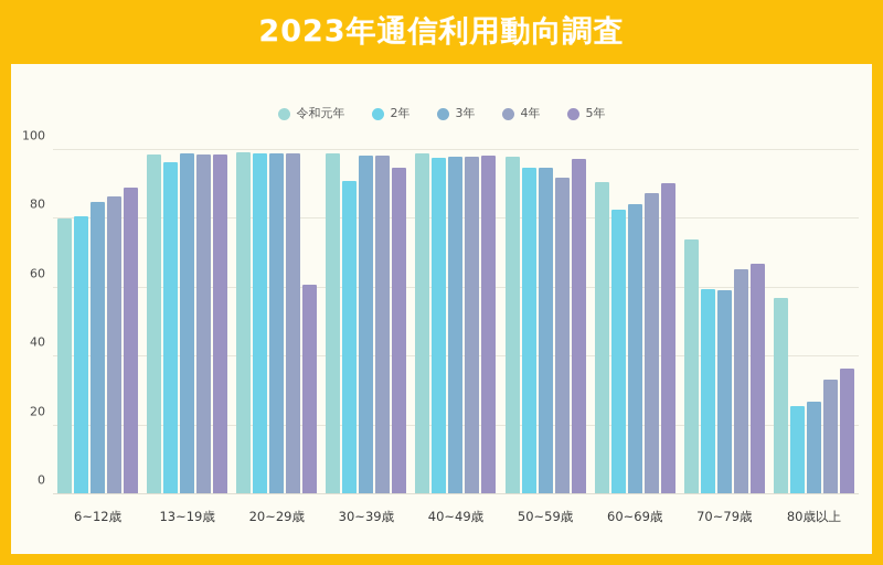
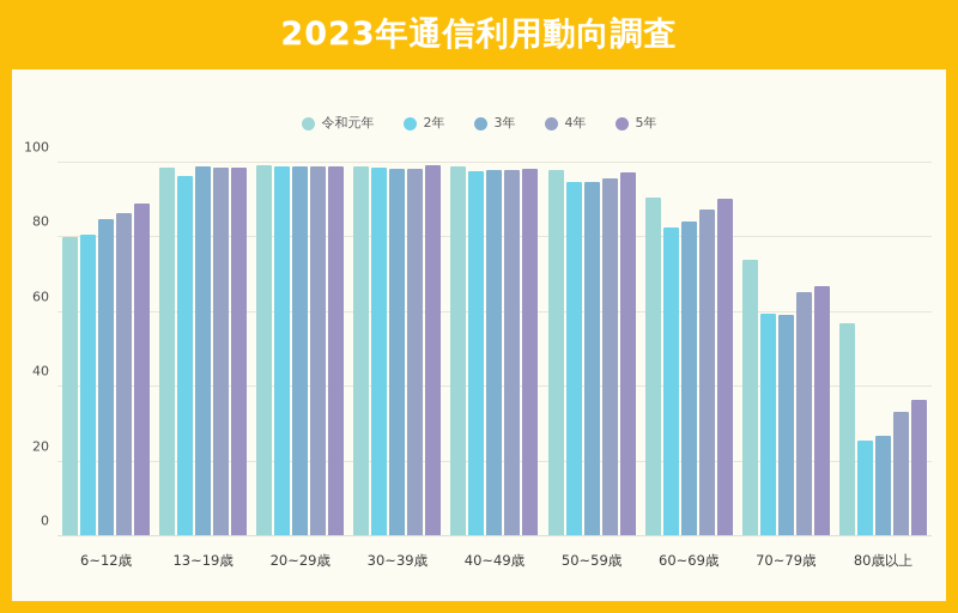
5年/20~29歳: 61 -> 99
2年/30~39歳: 91 -> 99
5年/30~39歳: 95 -> 99
4年/50~59歳: 92 -> 96
